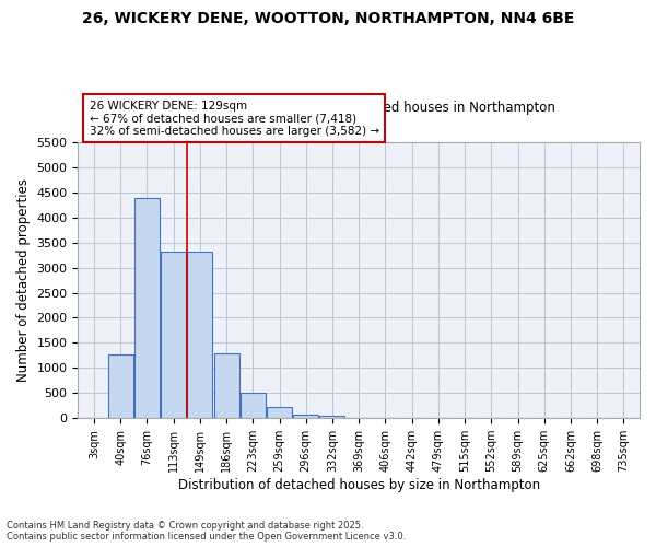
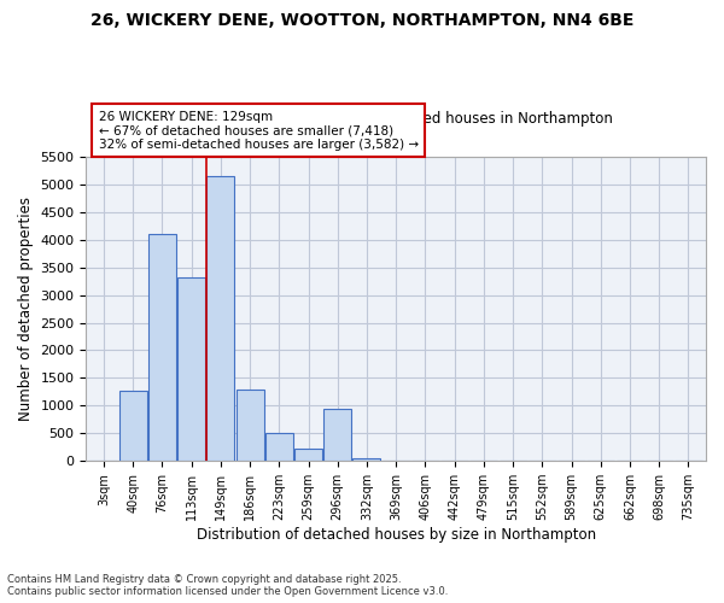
76sqm: 4380 -> 4100
149sqm: 3310 -> 5150
296sqm: 80 -> 950
